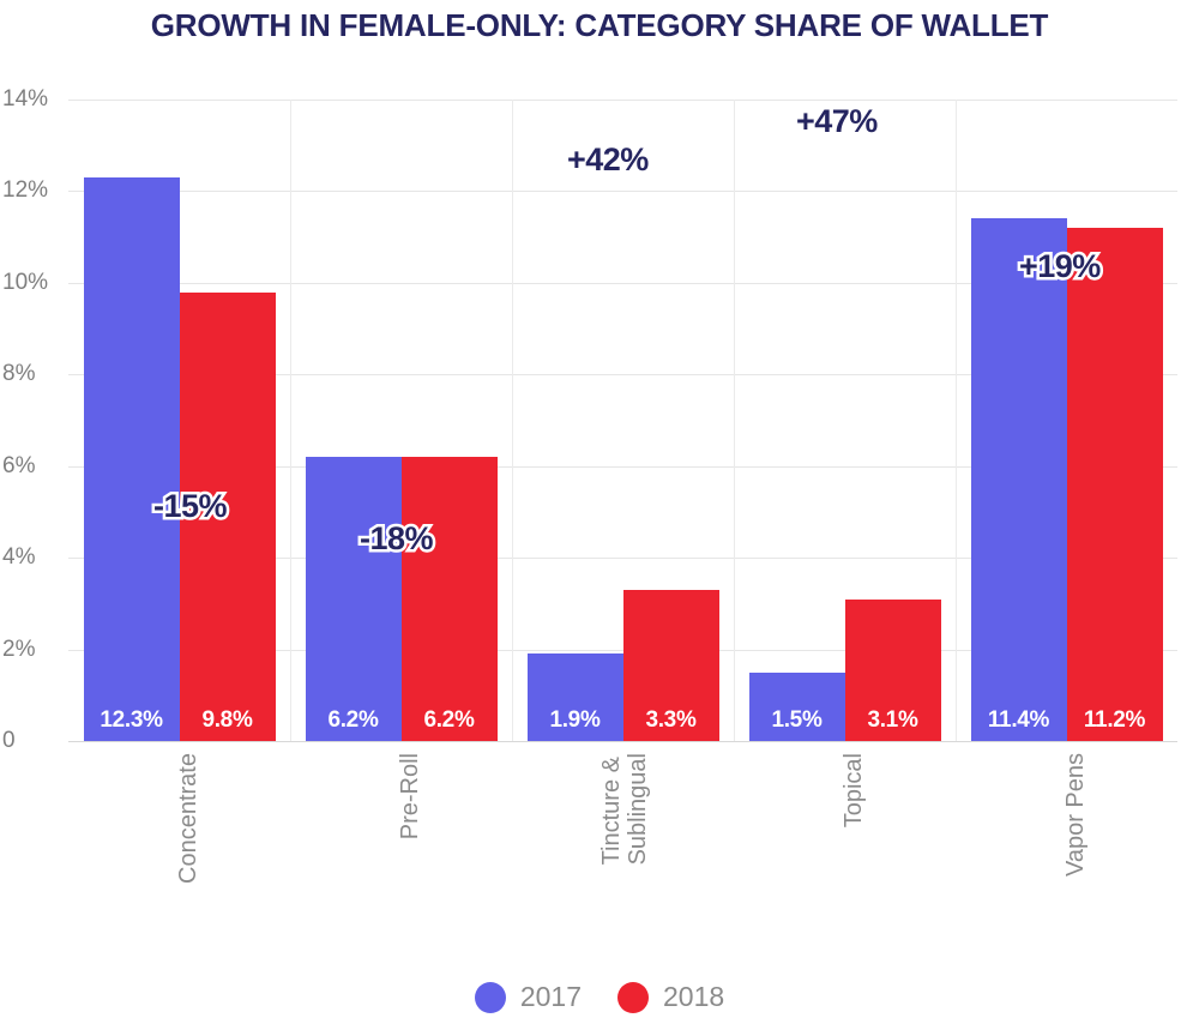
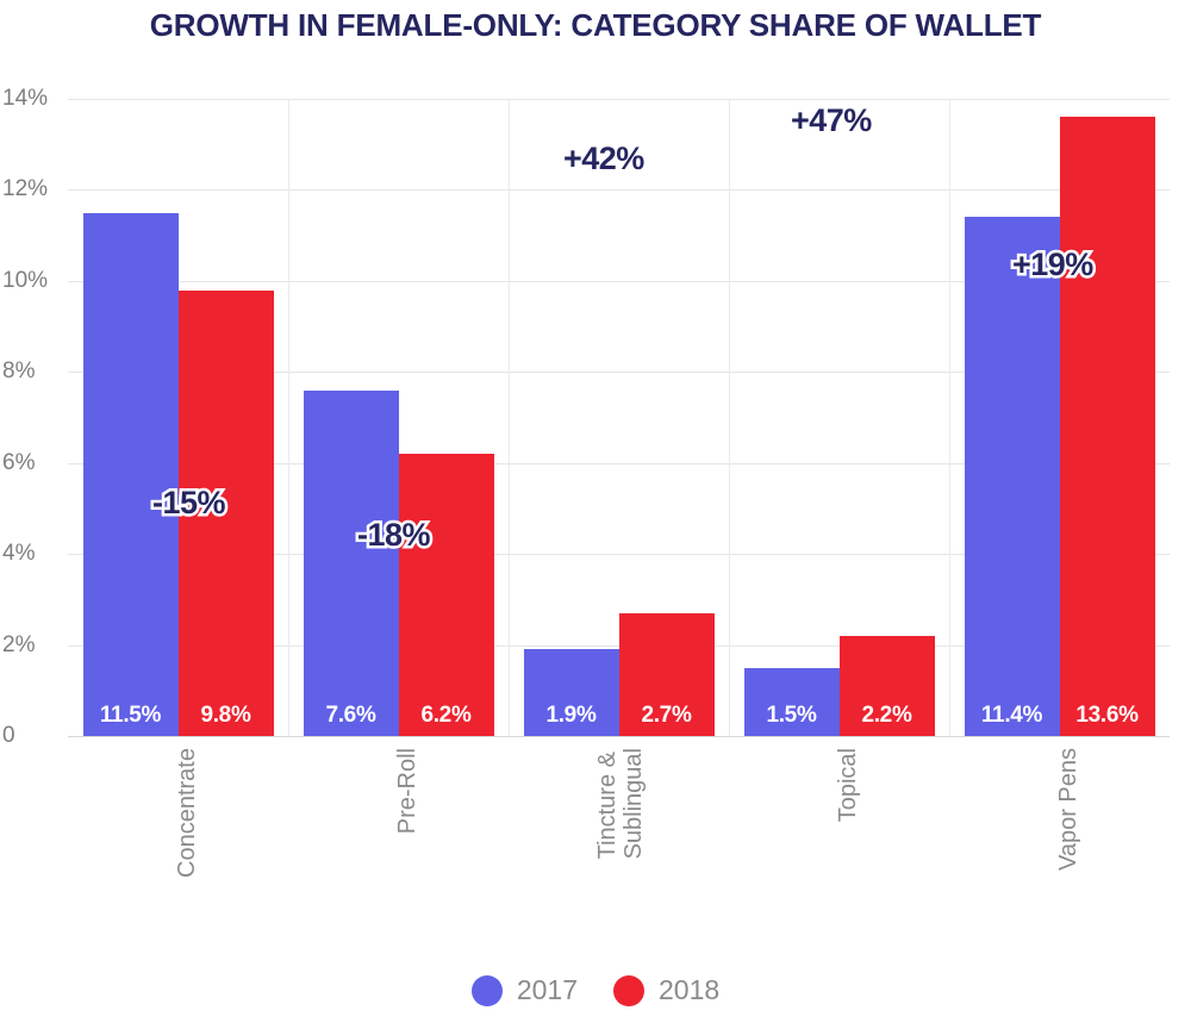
2017/Concentrate: 12.3% -> 11.5%
2017/Pre-Roll: 6.2% -> 7.6%
2018/Tincture & Sublingual: 3.3% -> 2.7%
2018/Topical: 3.1% -> 2.2%
2018/Vapor Pens: 11.2% -> 13.6%
